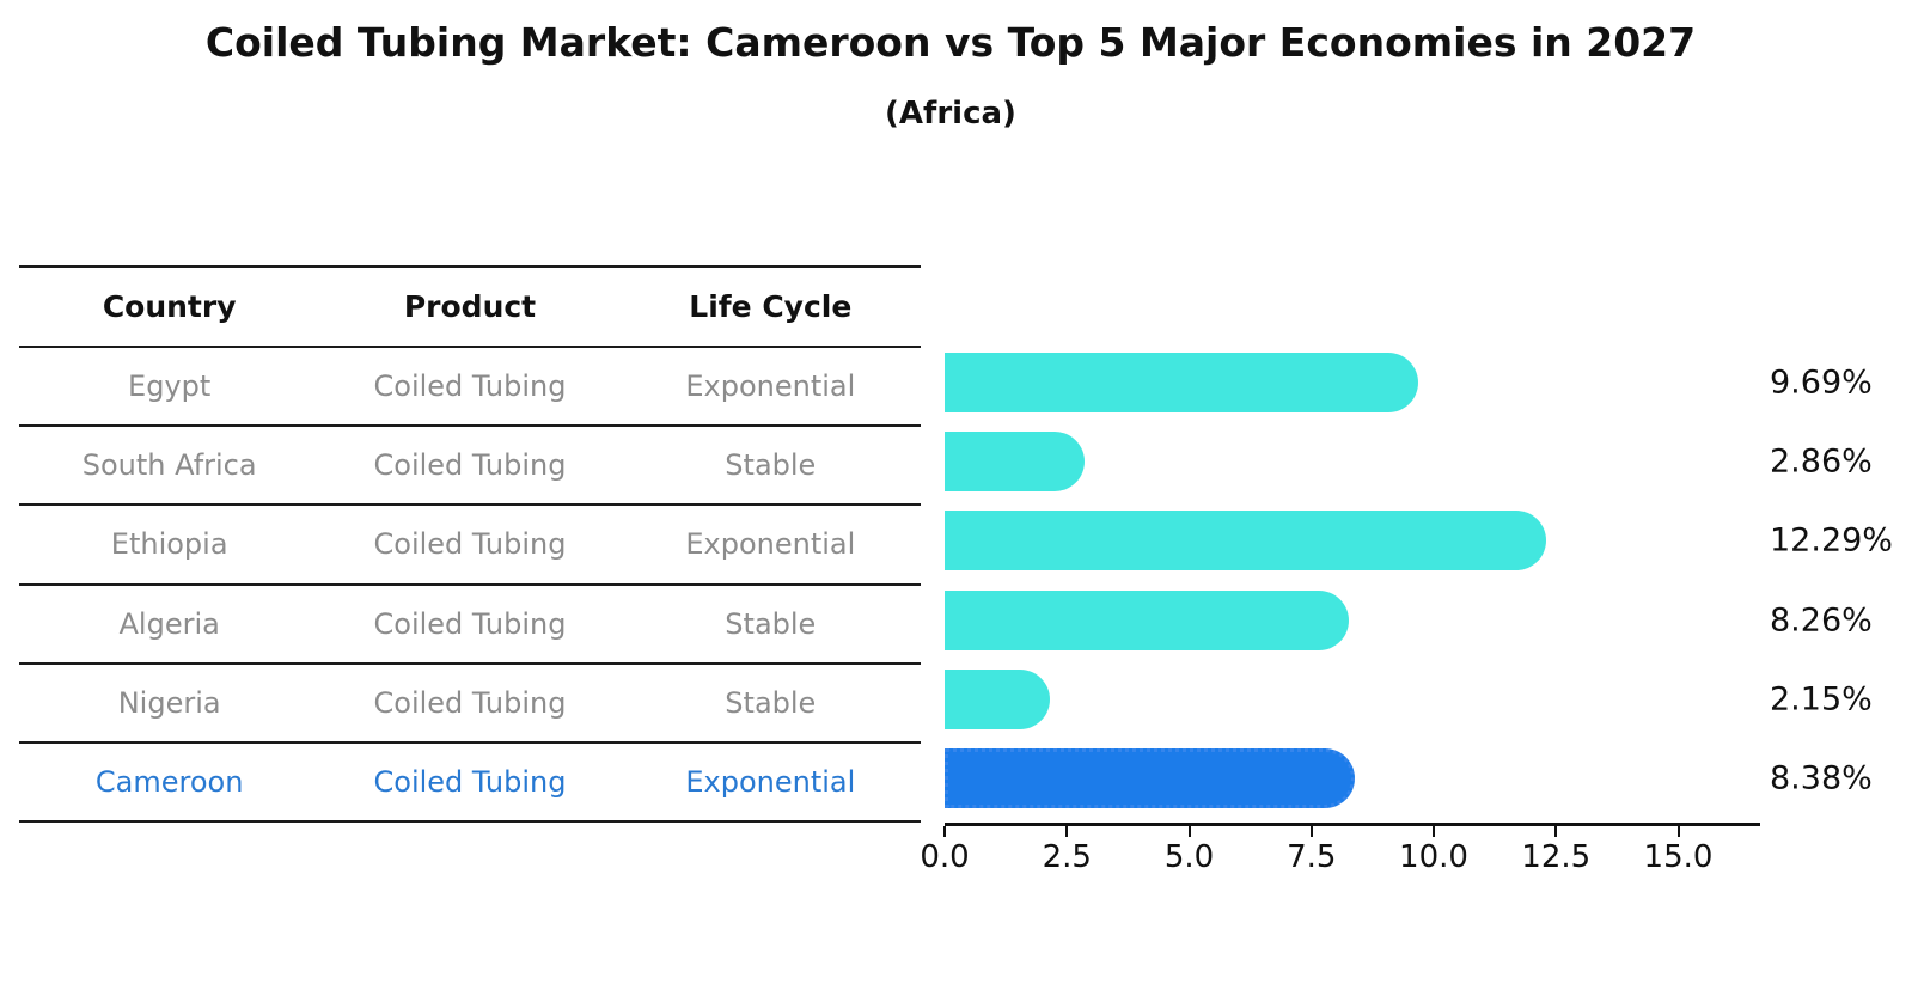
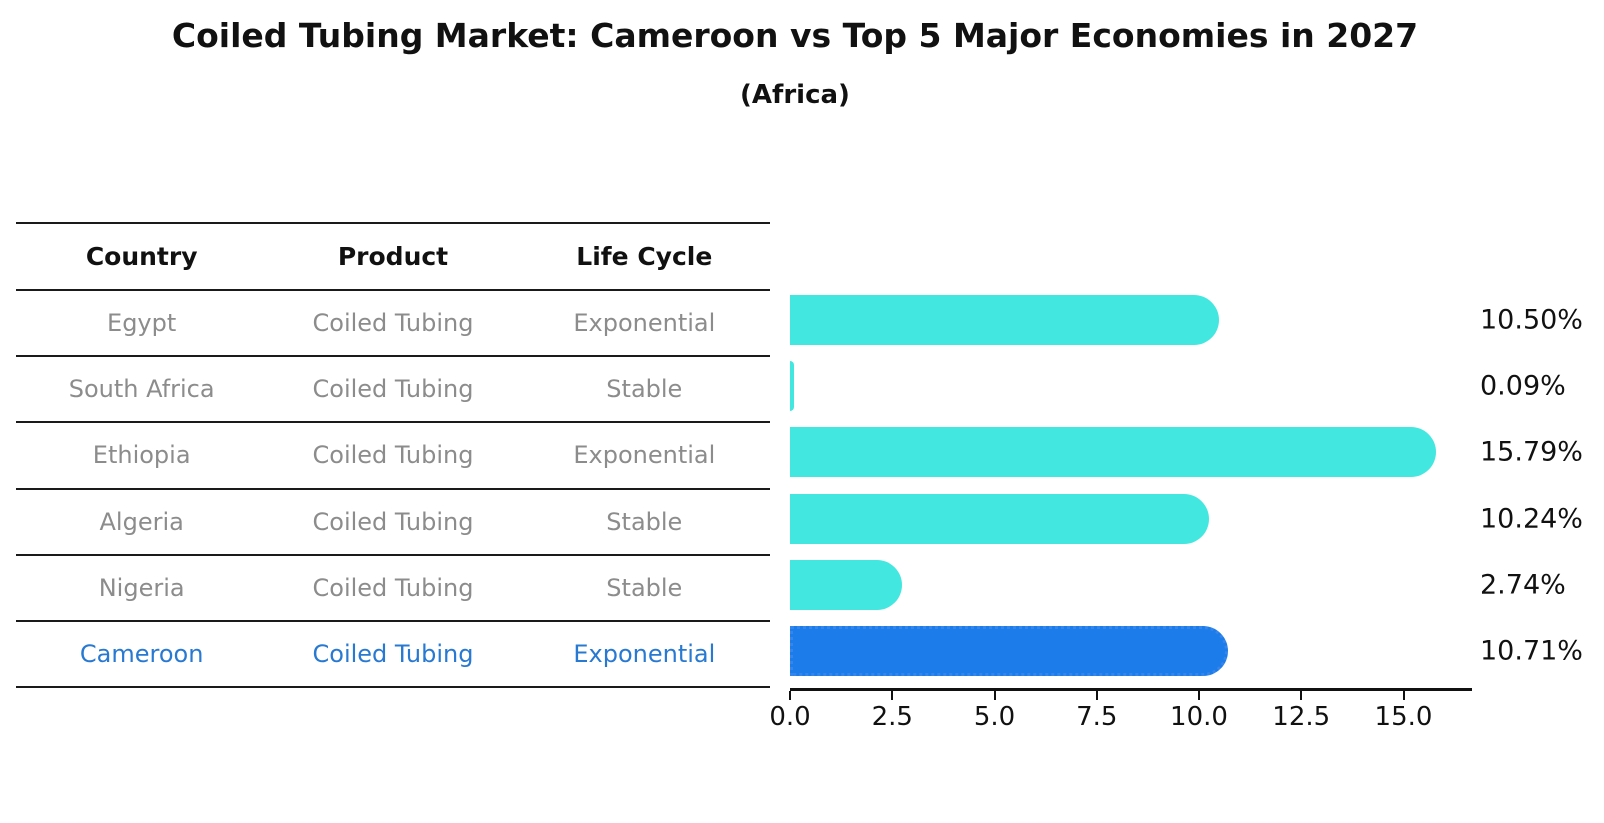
Egypt: 9.69% -> 10.50%
South Africa: 2.86% -> 0.09%
Ethiopia: 12.29% -> 15.79%
Algeria: 8.26% -> 10.24%
Nigeria: 2.15% -> 2.74%
Cameroon: 8.38% -> 10.71%
